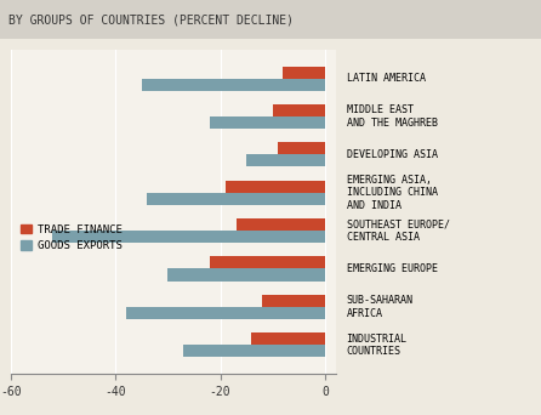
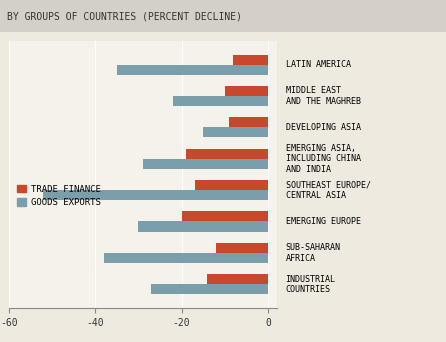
GOODS EXPORTS/EMERGING ASIA, INCLUDING CHINA AND INDIA: -34 -> -29
TRADE FINANCE/EMERGING EUROPE: -22 -> -20
